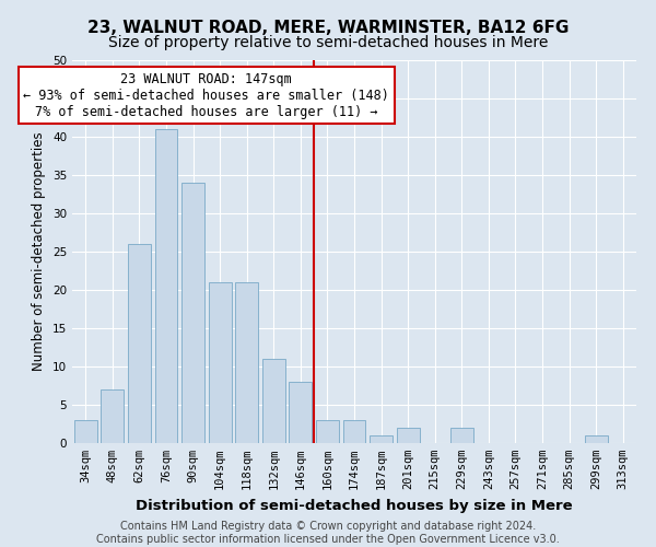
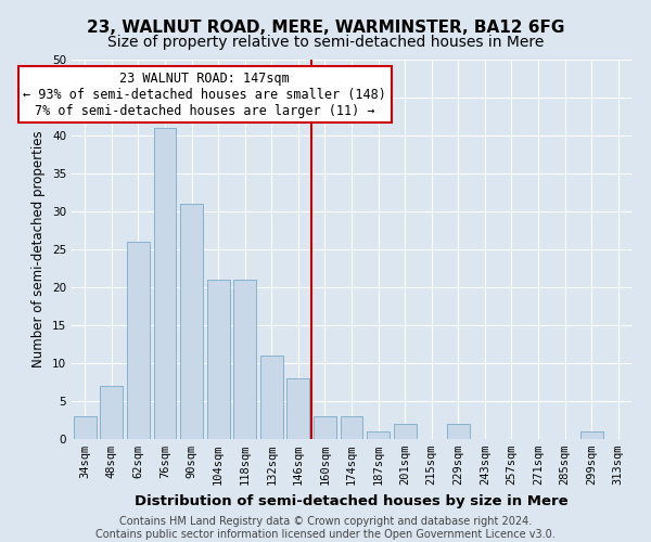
90sqm: 34 -> 31
